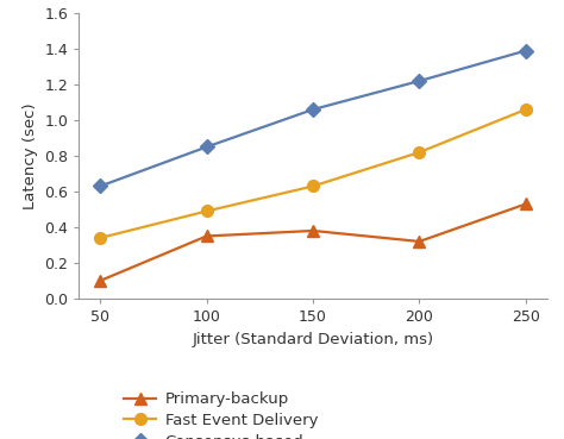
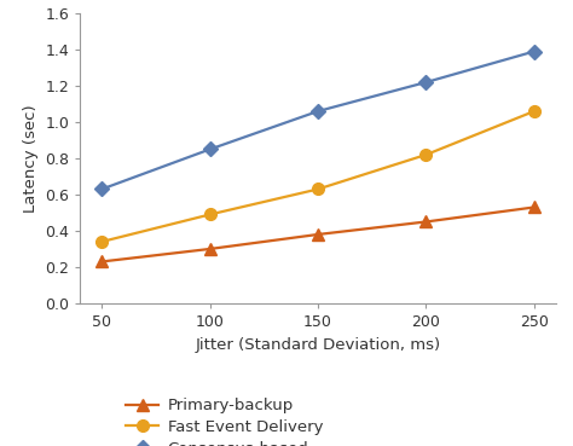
Primary-backup/50: 0.10 -> 0.23
Primary-backup/100: 0.35 -> 0.30
Primary-backup/200: 0.32 -> 0.45
